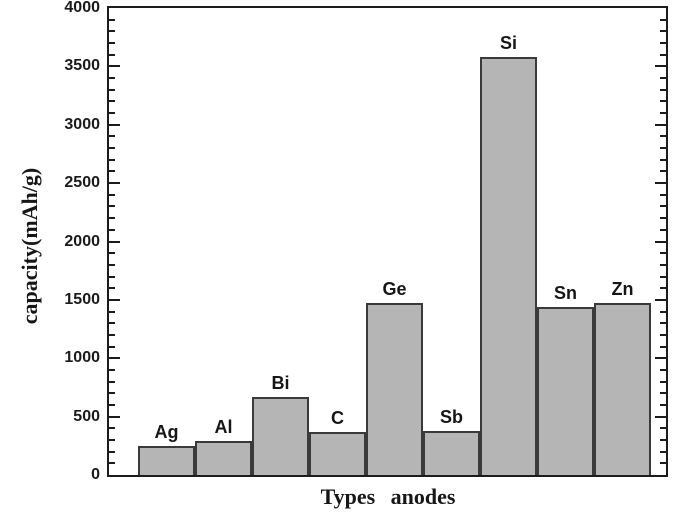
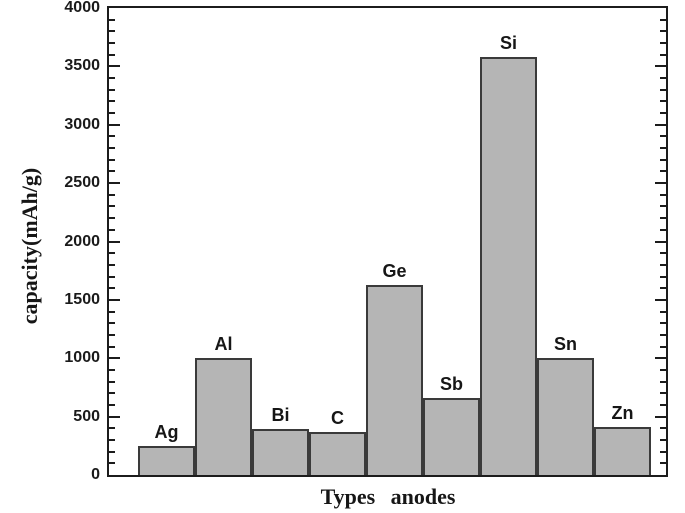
Al: 290 -> 1000
Bi: 670 -> 390
Ge: 1470 -> 1620
Sb: 380 -> 660
Sn: 1440 -> 1000
Zn: 1470 -> 410
